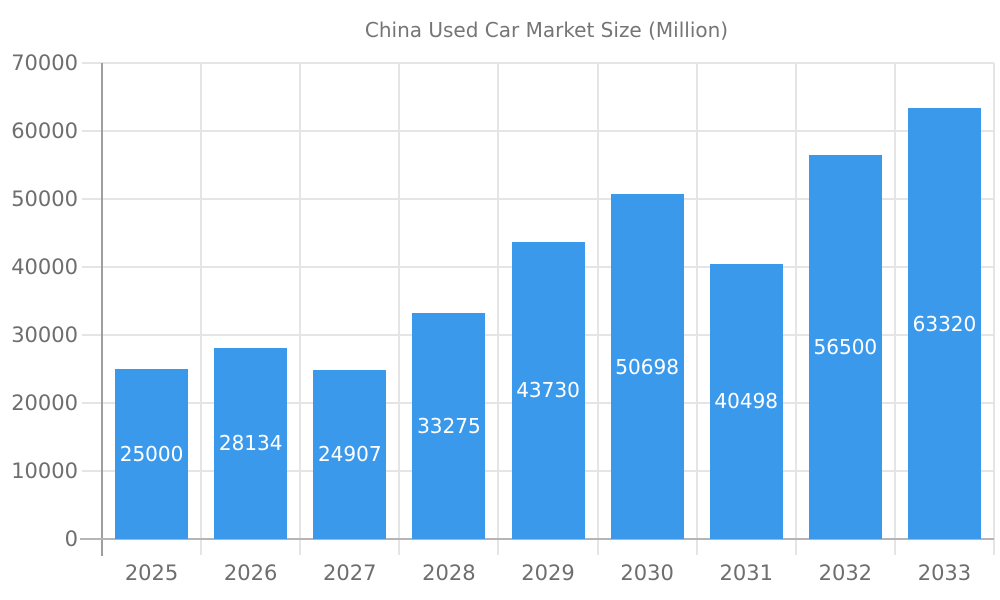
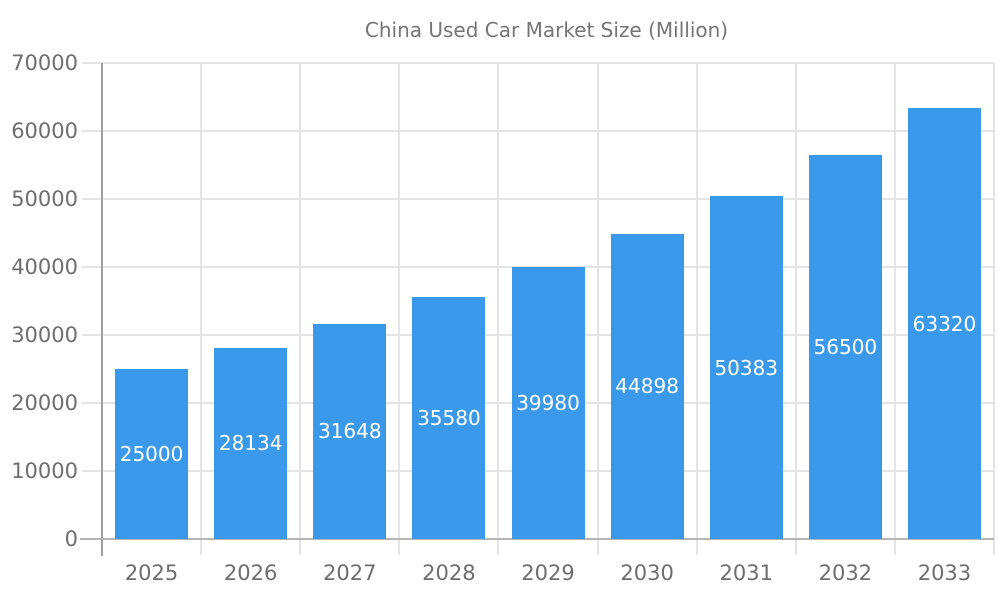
2027: 24907 -> 31648
2028: 33275 -> 35580
2029: 43730 -> 39980
2030: 50698 -> 44898
2031: 40498 -> 50383
